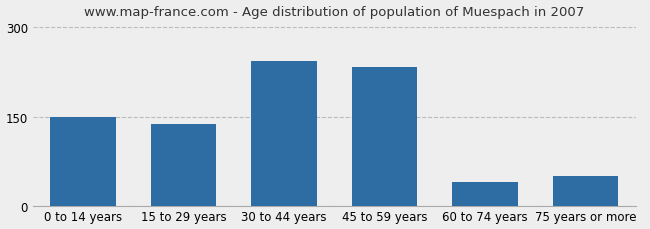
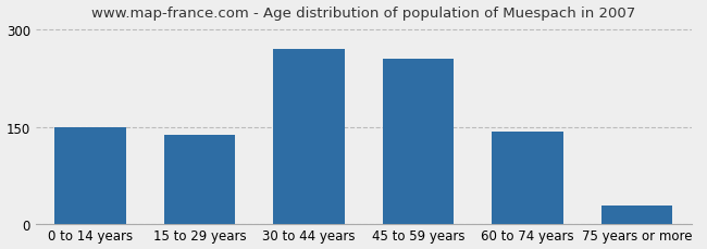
30 to 44 years: 244 -> 270
45 to 59 years: 234 -> 255
60 to 74 years: 40 -> 142
75 years or more: 50 -> 28
